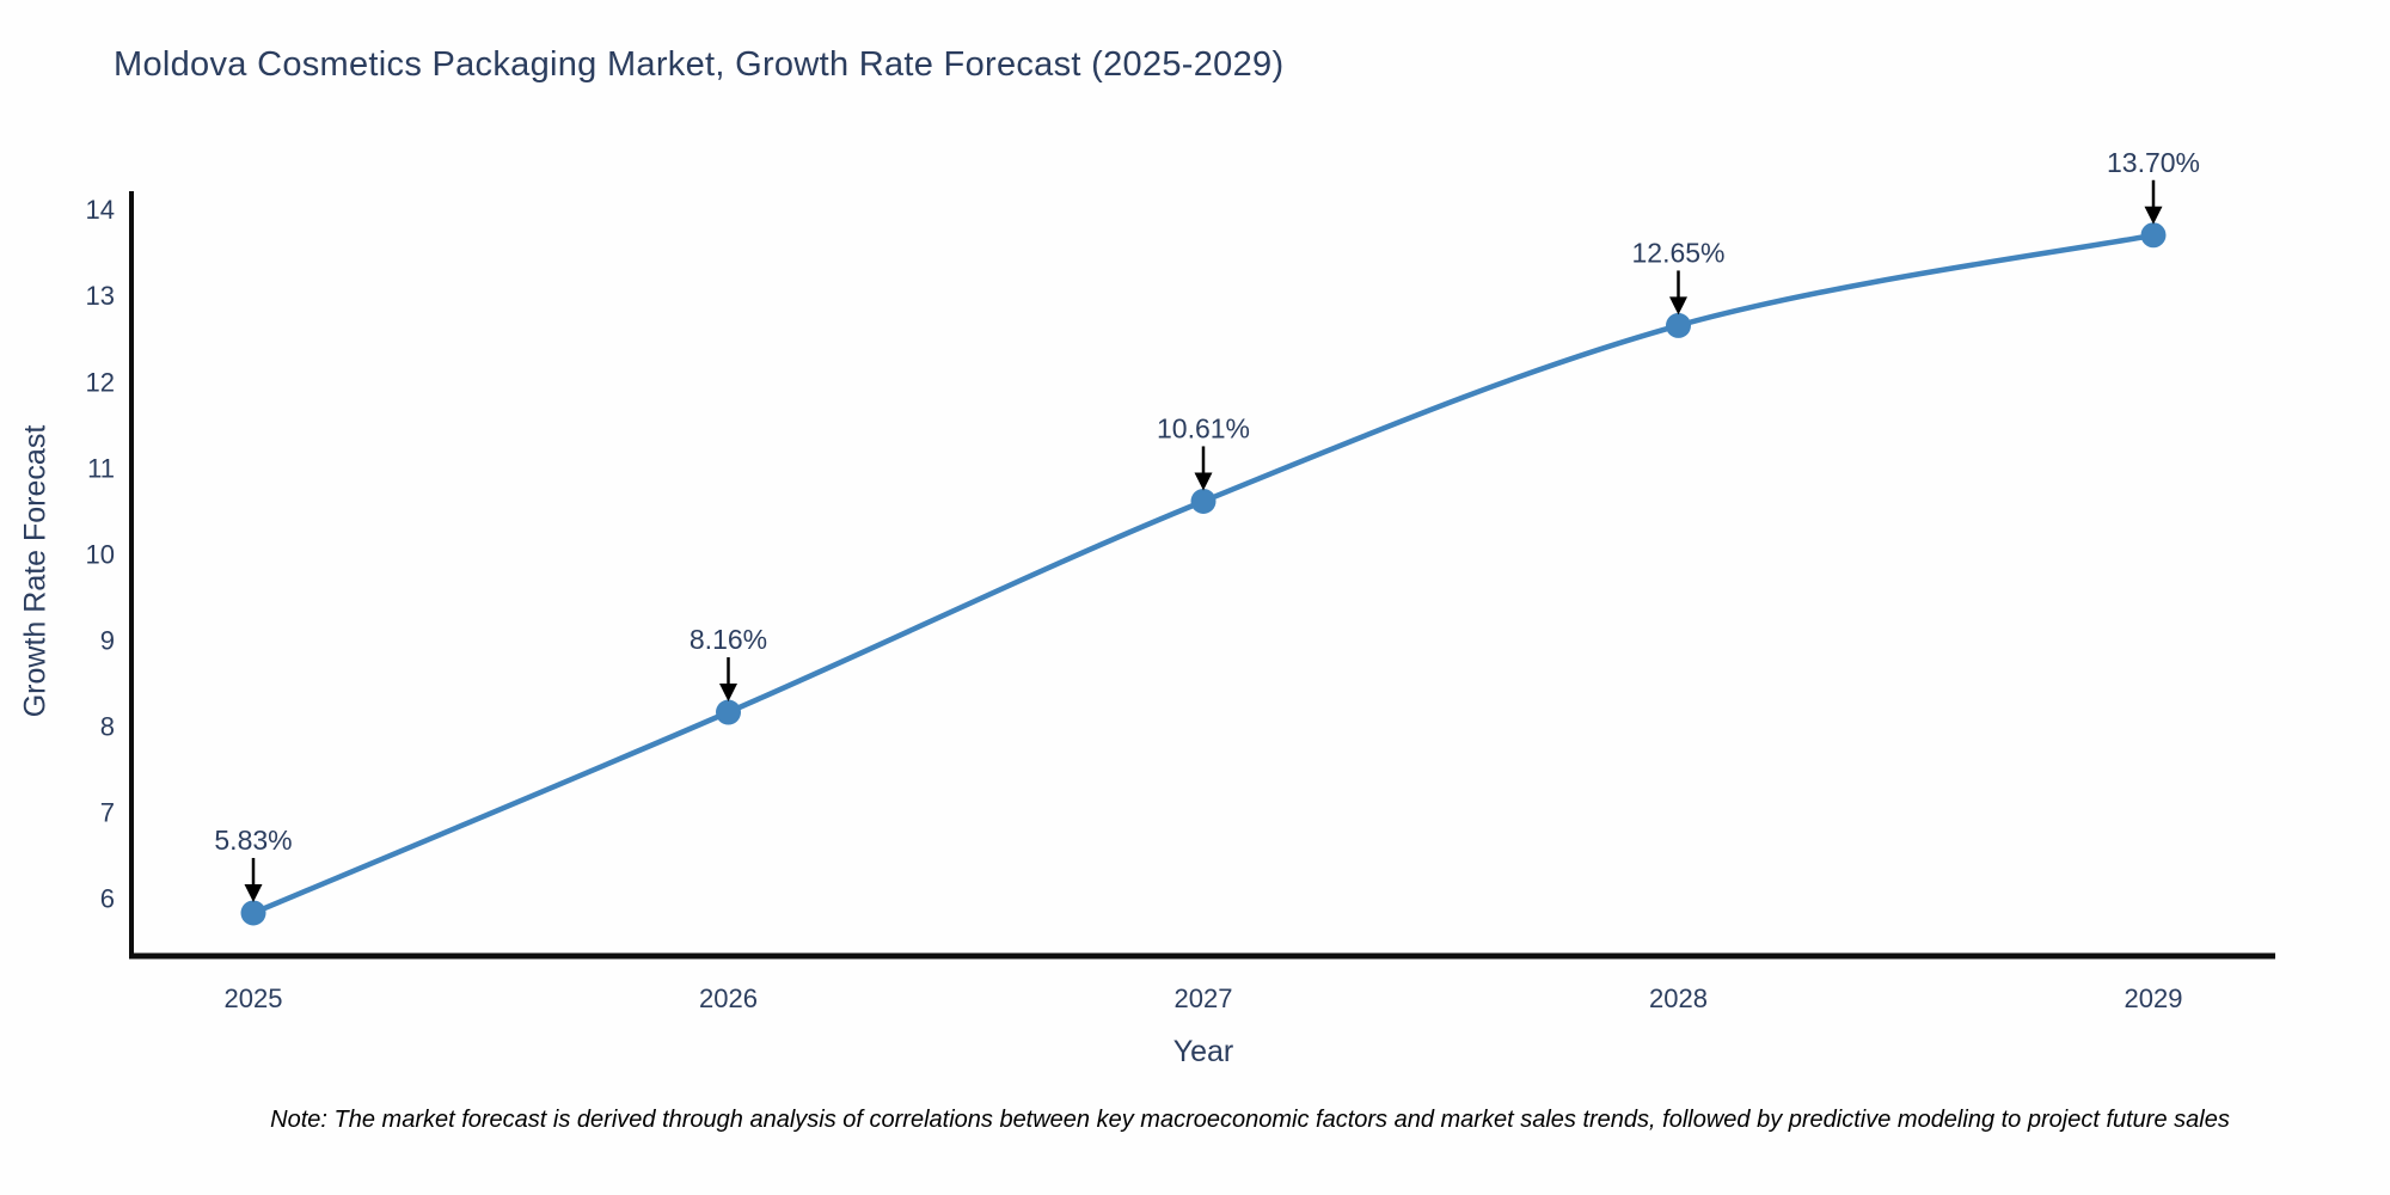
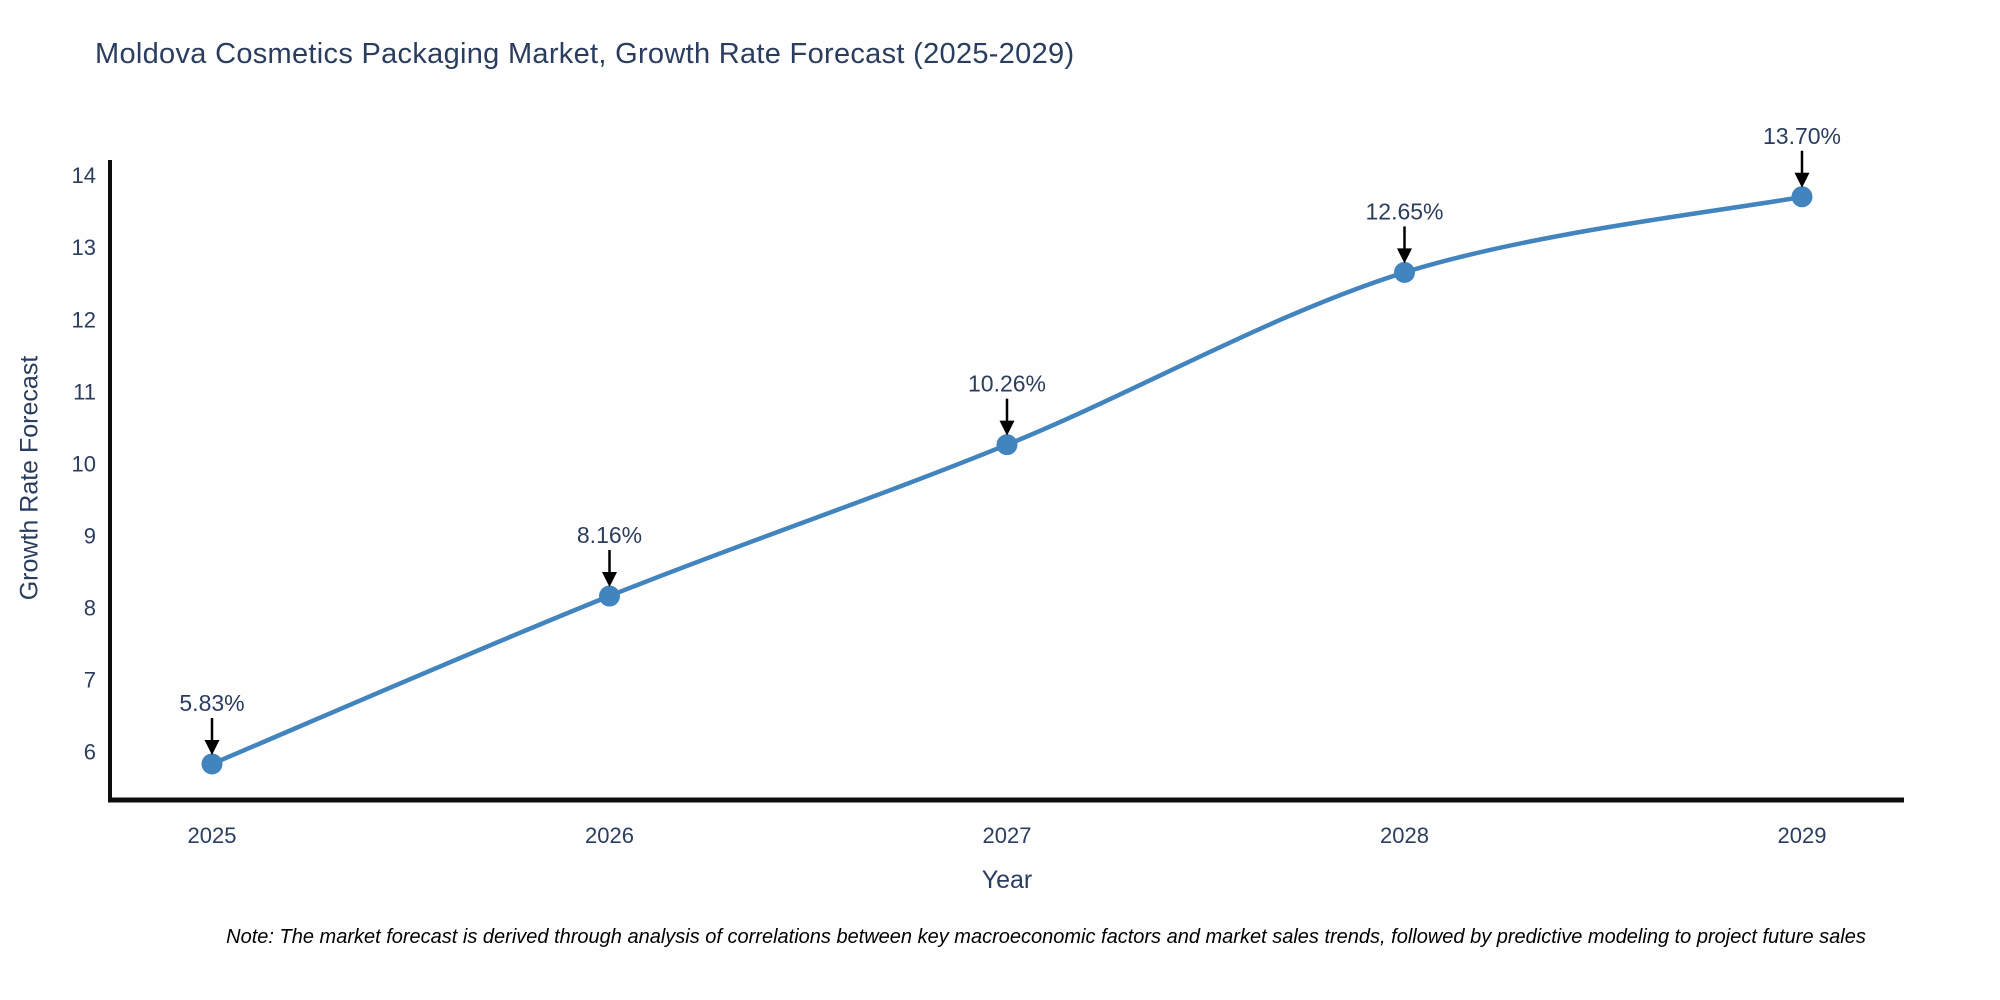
2027: 10.61% -> 10.26%
